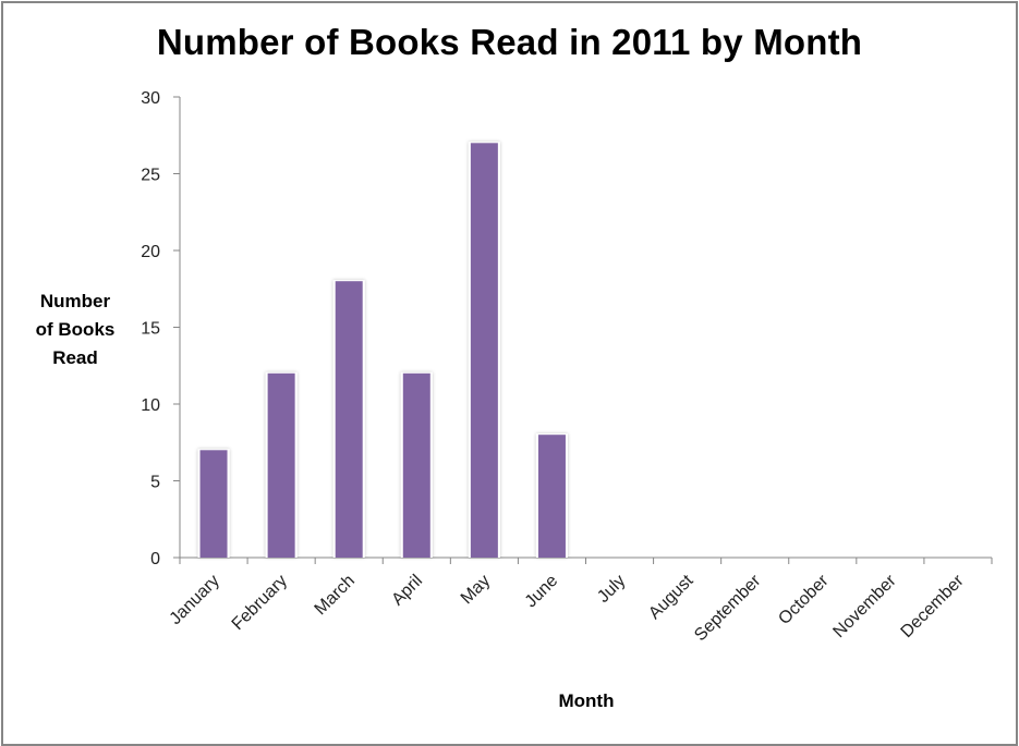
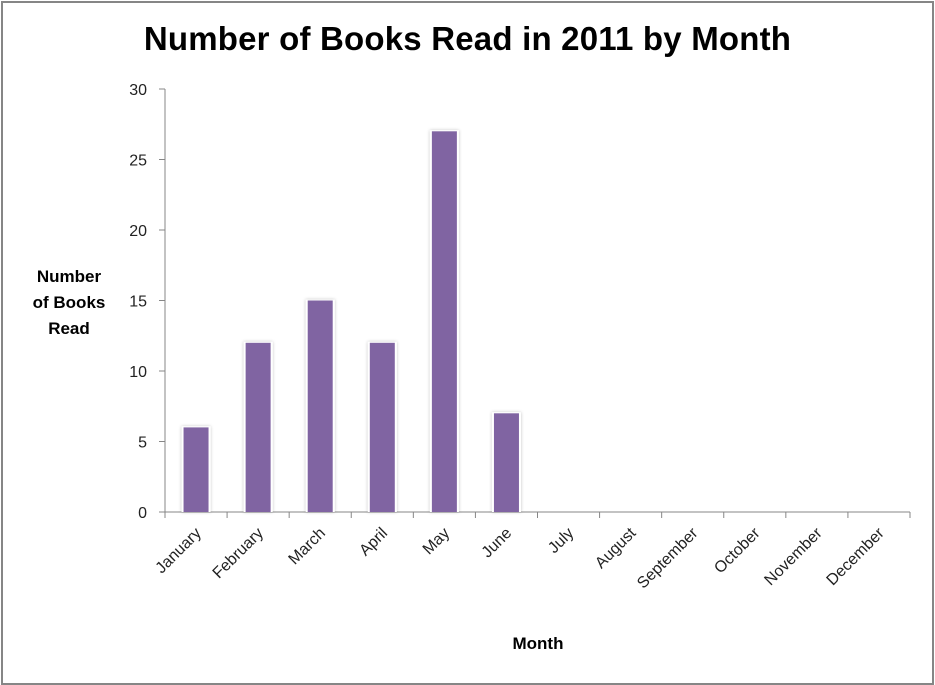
January: 7 -> 6
March: 18 -> 15
June: 8 -> 7
